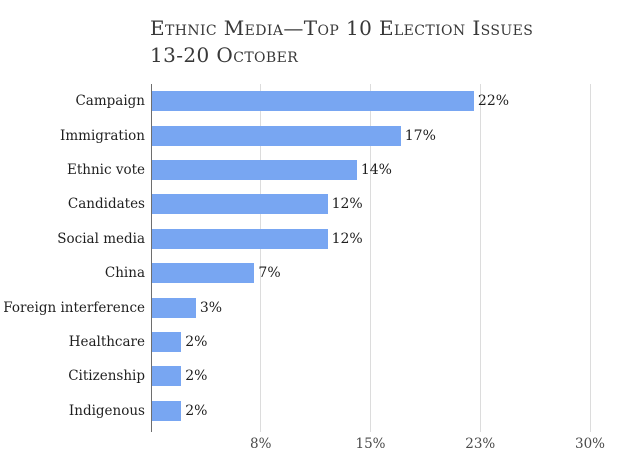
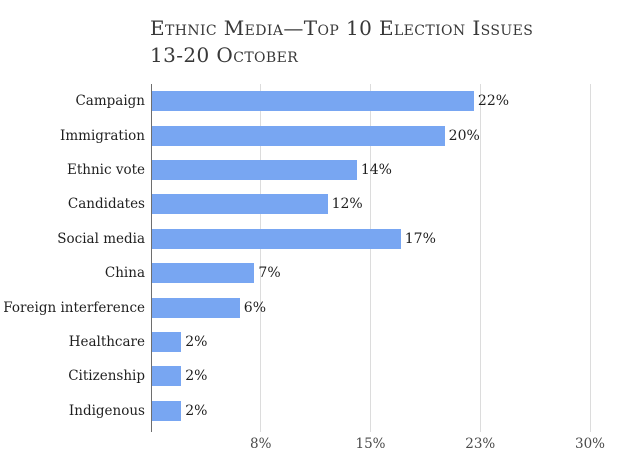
Immigration: 17% -> 20%
Social media: 12% -> 17%
Foreign interference: 3% -> 6%
